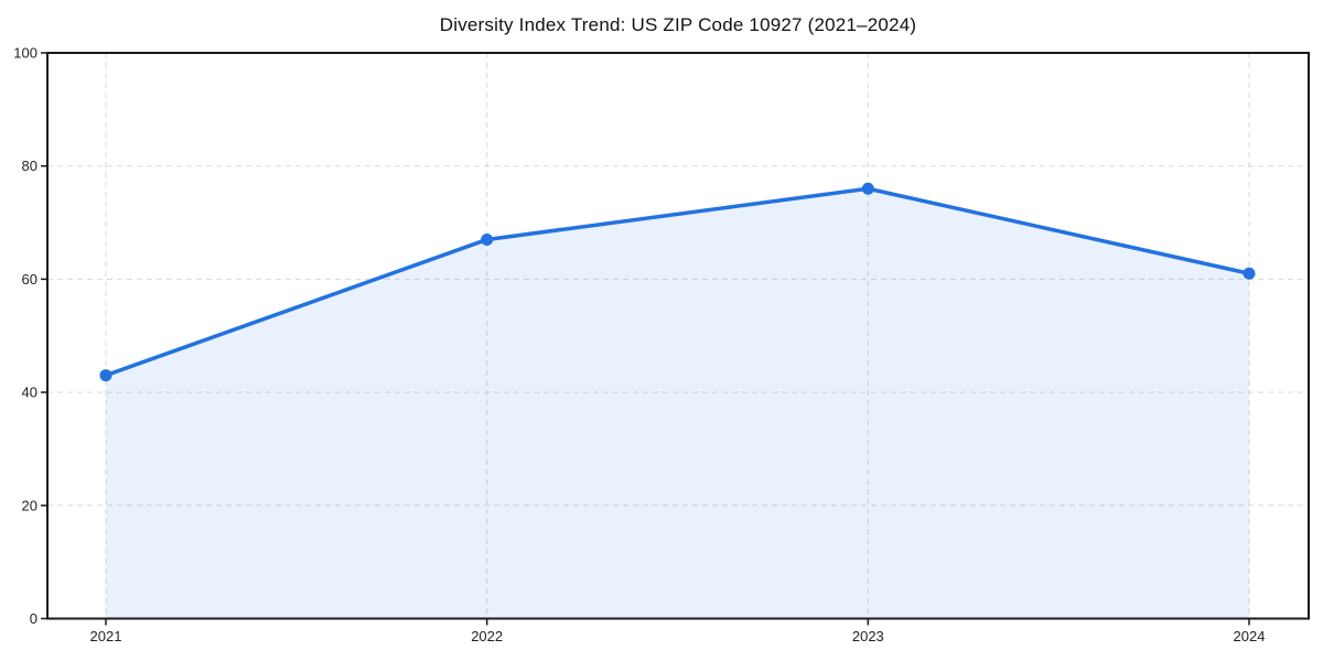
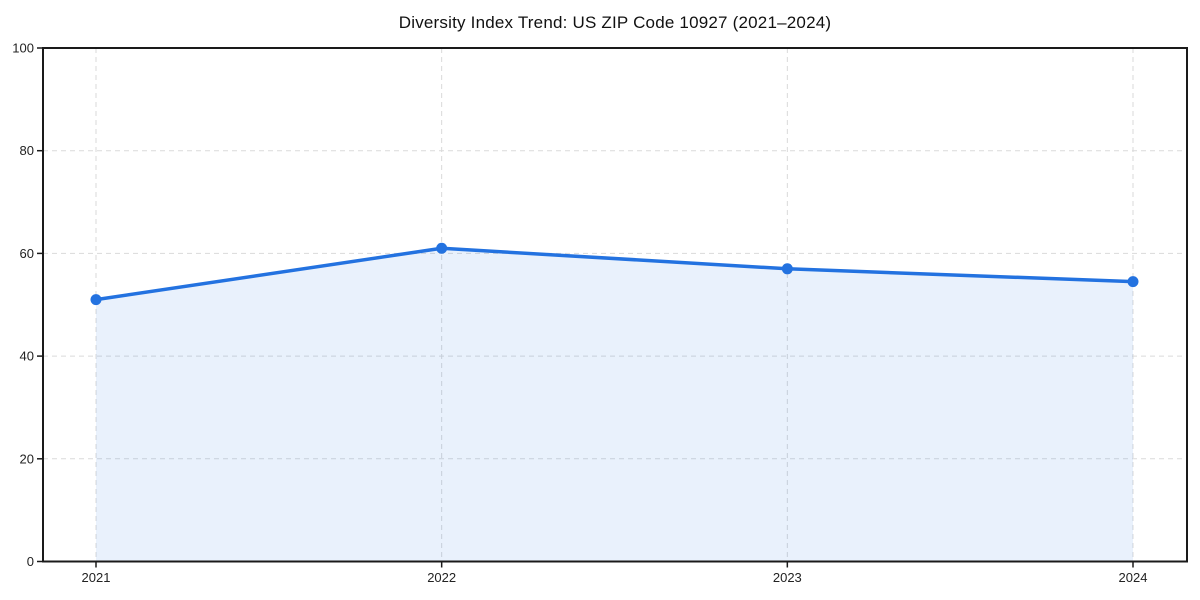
2021: 43 -> 51
2022: 67 -> 61
2023: 76 -> 57
2024: 61 -> 54
